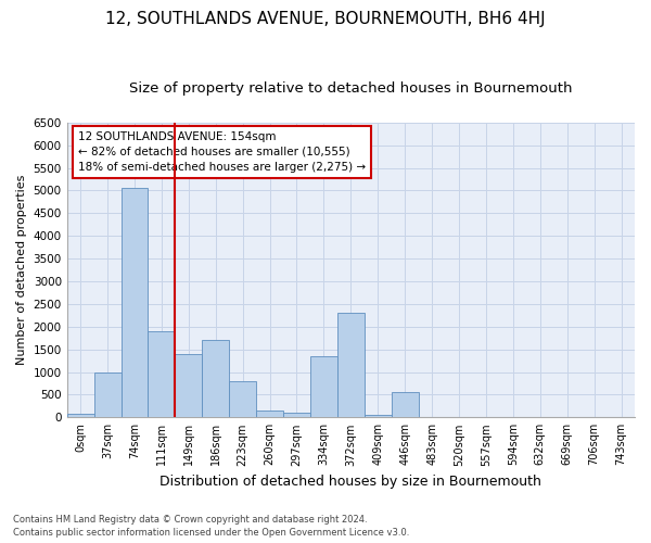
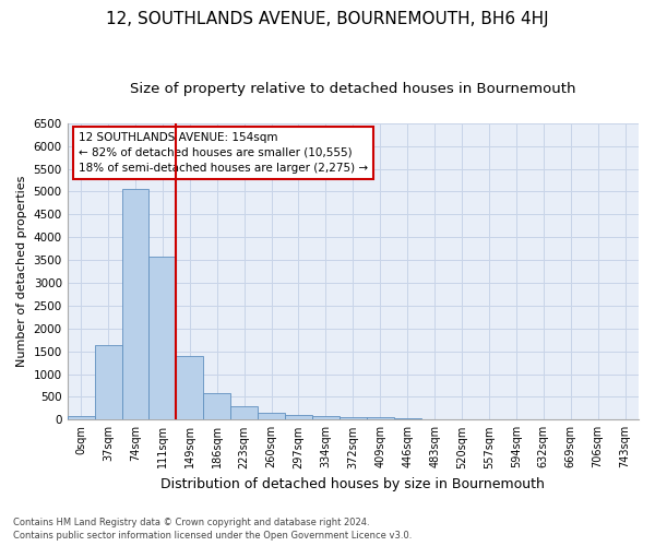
37sqm: 1000 -> 1630
111sqm: 1900 -> 3580
186sqm: 1700 -> 590
223sqm: 800 -> 300
334sqm: 1350 -> 70
372sqm: 2300 -> 60
446sqm: 550 -> 40
